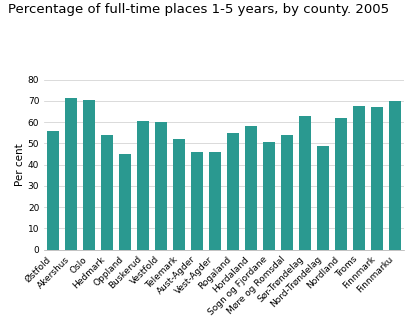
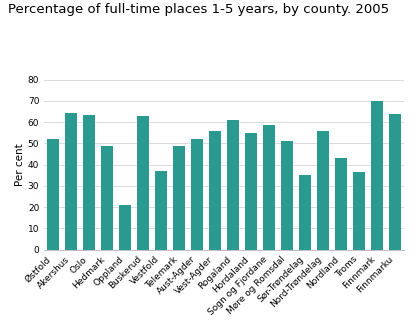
Østfold: 56.0 -> 52.0
Akershus: 71.5 -> 64.5
Oslo: 70.5 -> 63.5
Hedmark: 54.0 -> 49.0
Oppland: 45.0 -> 21.0
Buskerud: 60.5 -> 63.0
Vestfold: 60.0 -> 37.0
Telemark: 52.0 -> 49.0
Aust-Agder: 46.0 -> 52.0
Vest-Agder: 46.0 -> 56.0
Rogaland: 55.0 -> 61.0
Hordaland: 58.0 -> 55.0
Sogn og Fjordane: 50.5 -> 58.5
Møre og Romsdal: 54.0 -> 51.0
Sør-Trøndelag: 63.0 -> 35.0
Nord-Trøndelag: 49.0 -> 56.0
Nordland: 62.0 -> 43.0
Troms: 67.5 -> 36.5
Finnmark: 67.0 -> 70.0
Finnmarku: 70.0 -> 64.0
